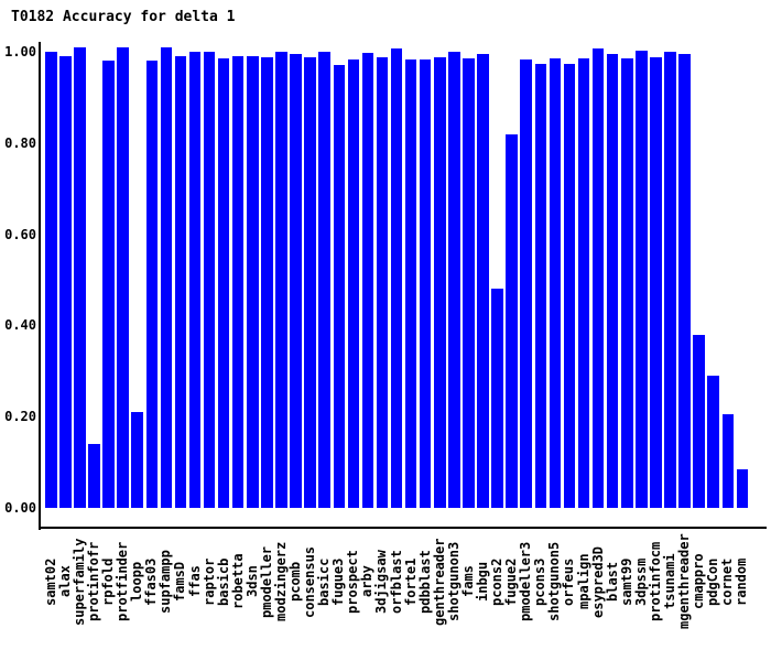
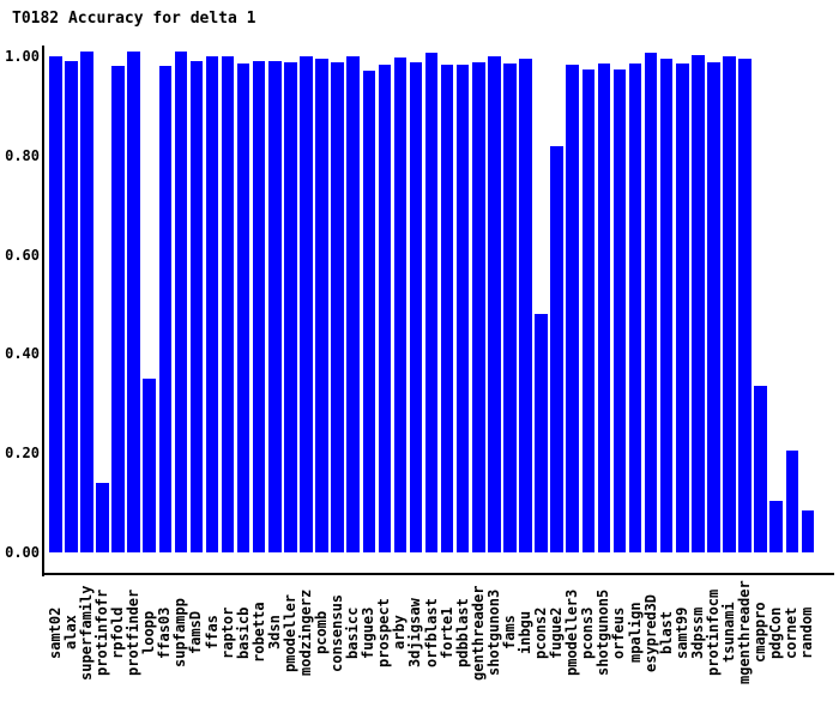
loopp: 0.21 -> 0.35
cmappro: 0.38 -> 0.34
pdgCon: 0.29 -> 0.10
